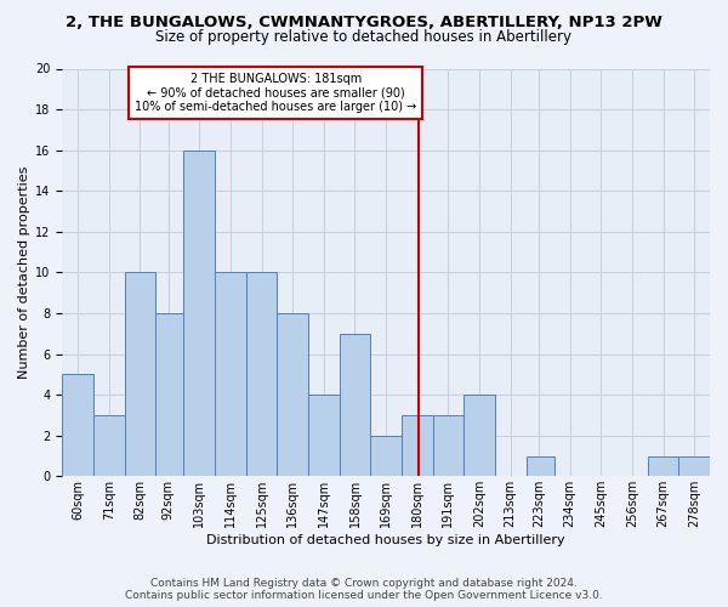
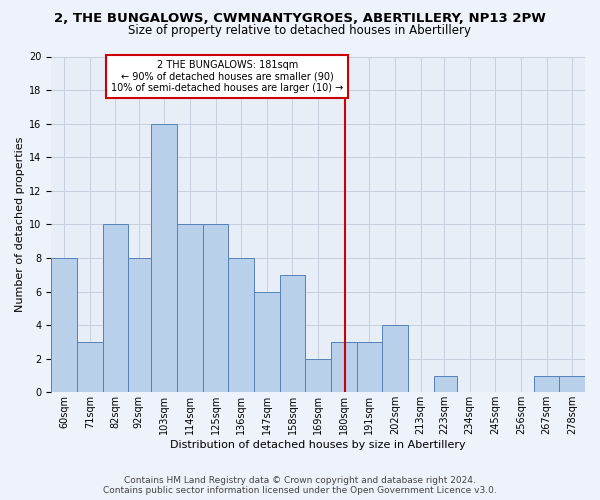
60sqm: 5 -> 8
147sqm: 4 -> 6
